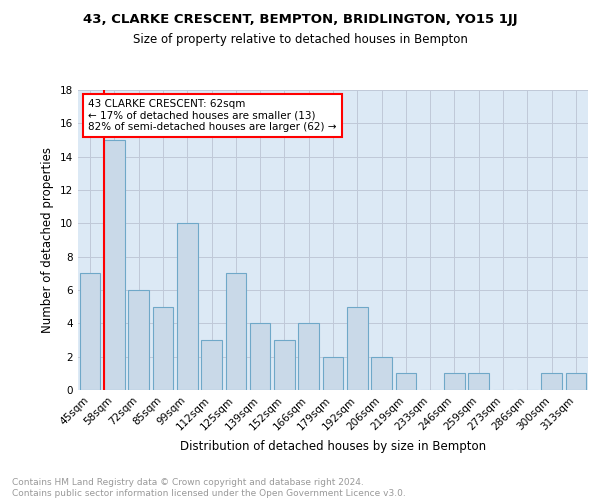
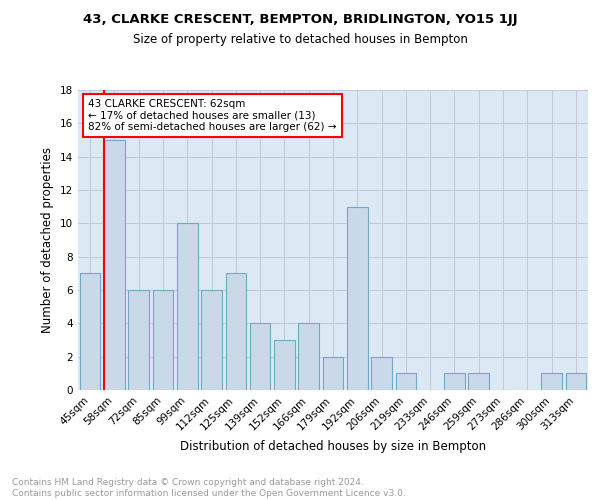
85sqm: 5 -> 6
112sqm: 3 -> 6
192sqm: 5 -> 11
